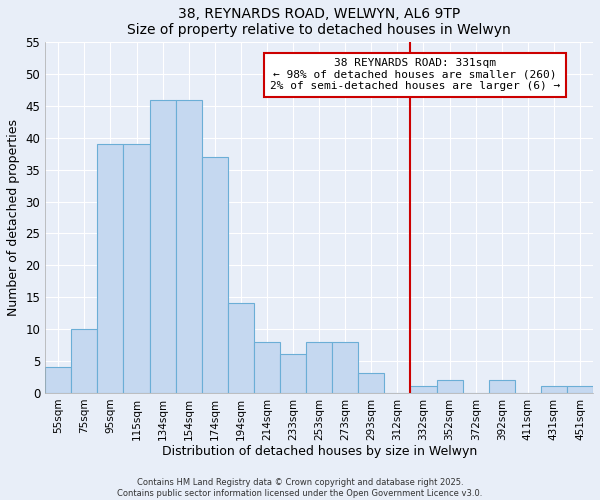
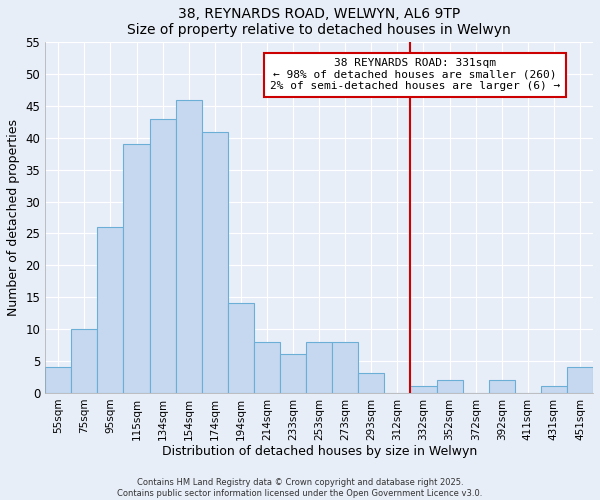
95sqm: 39 -> 26
134sqm: 46 -> 43
174sqm: 37 -> 41
451sqm: 1 -> 4
